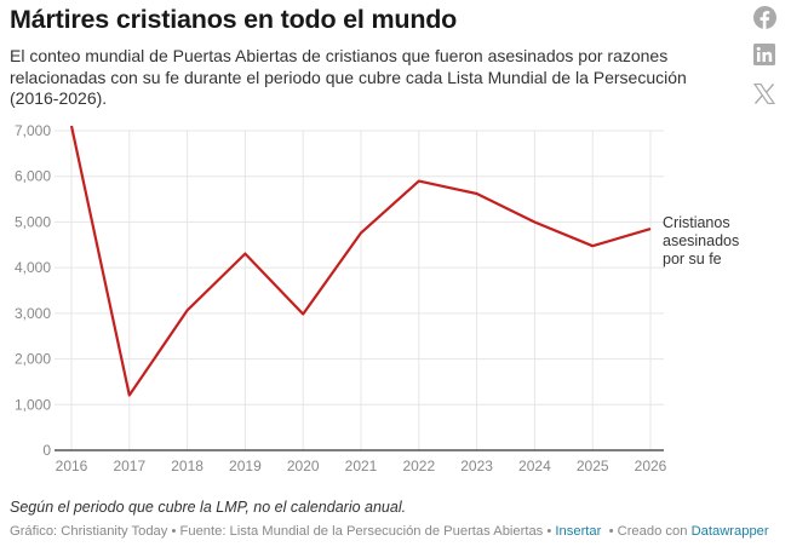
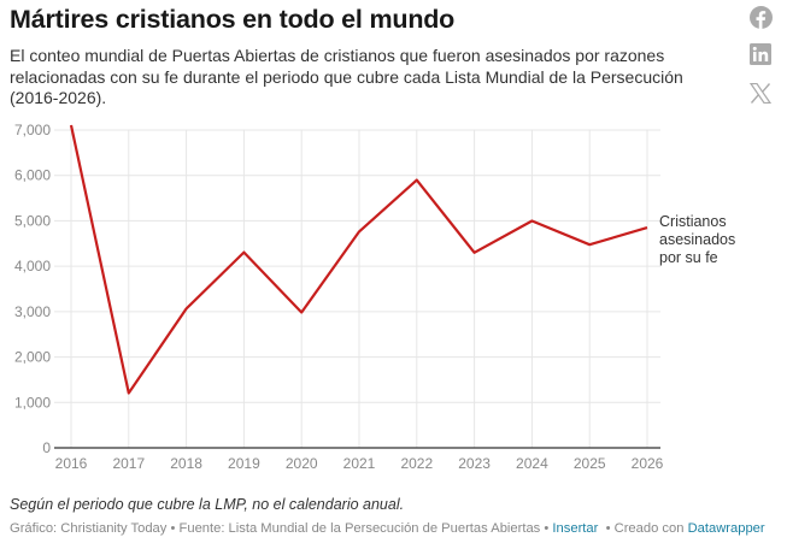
2023: 5600 -> 4300
